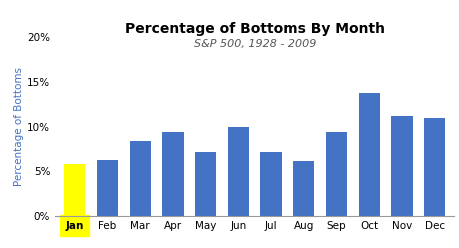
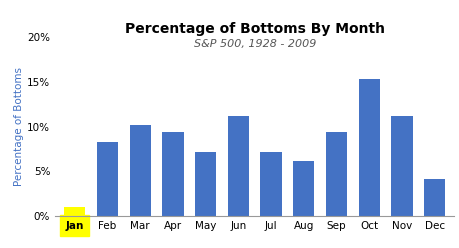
Jan: 5.8% -> 1.0%
Feb: 6.2% -> 8.3%
Mar: 8.4% -> 10.2%
Jun: 10.0% -> 11.2%
Oct: 13.8% -> 15.3%
Dec: 11.0% -> 4.1%
